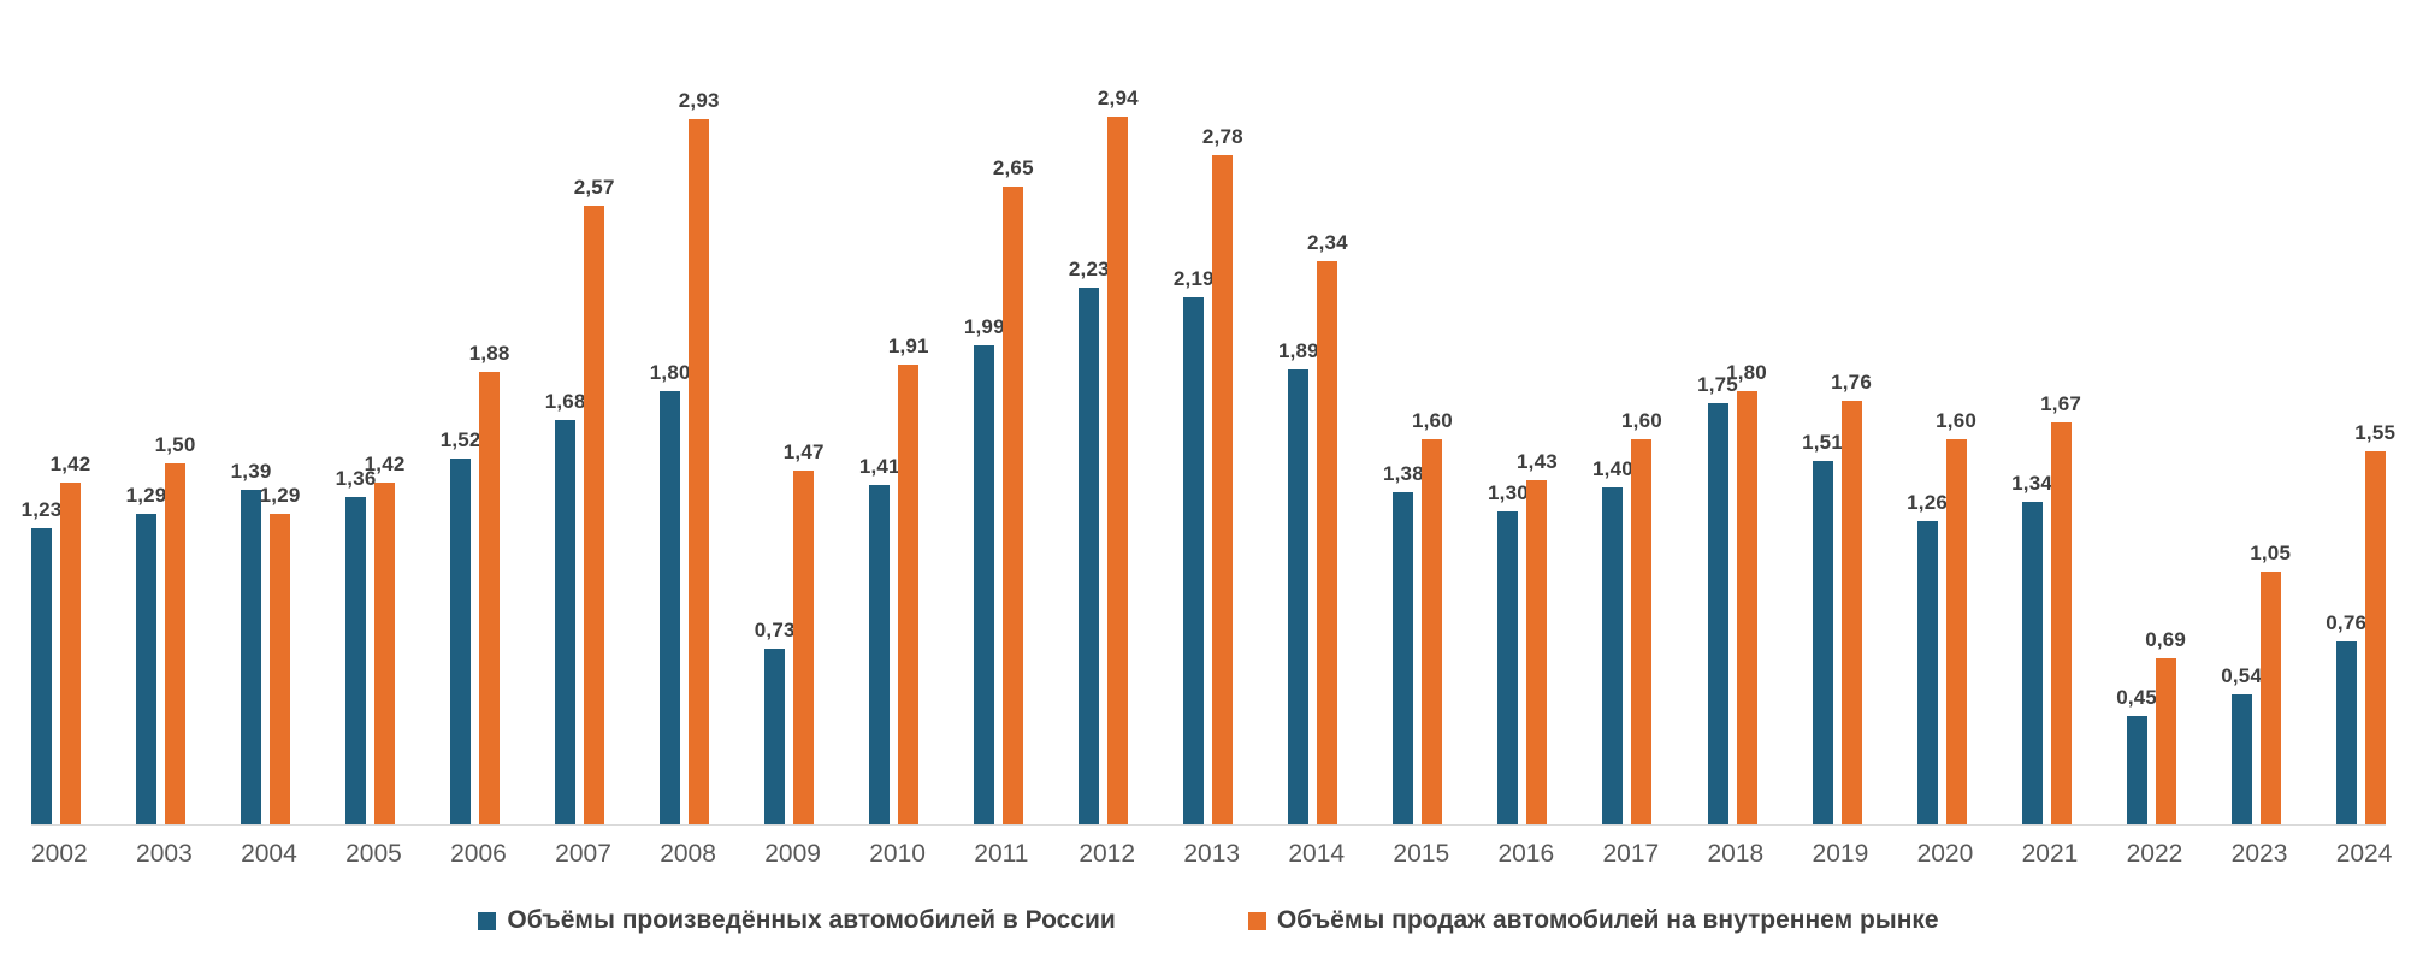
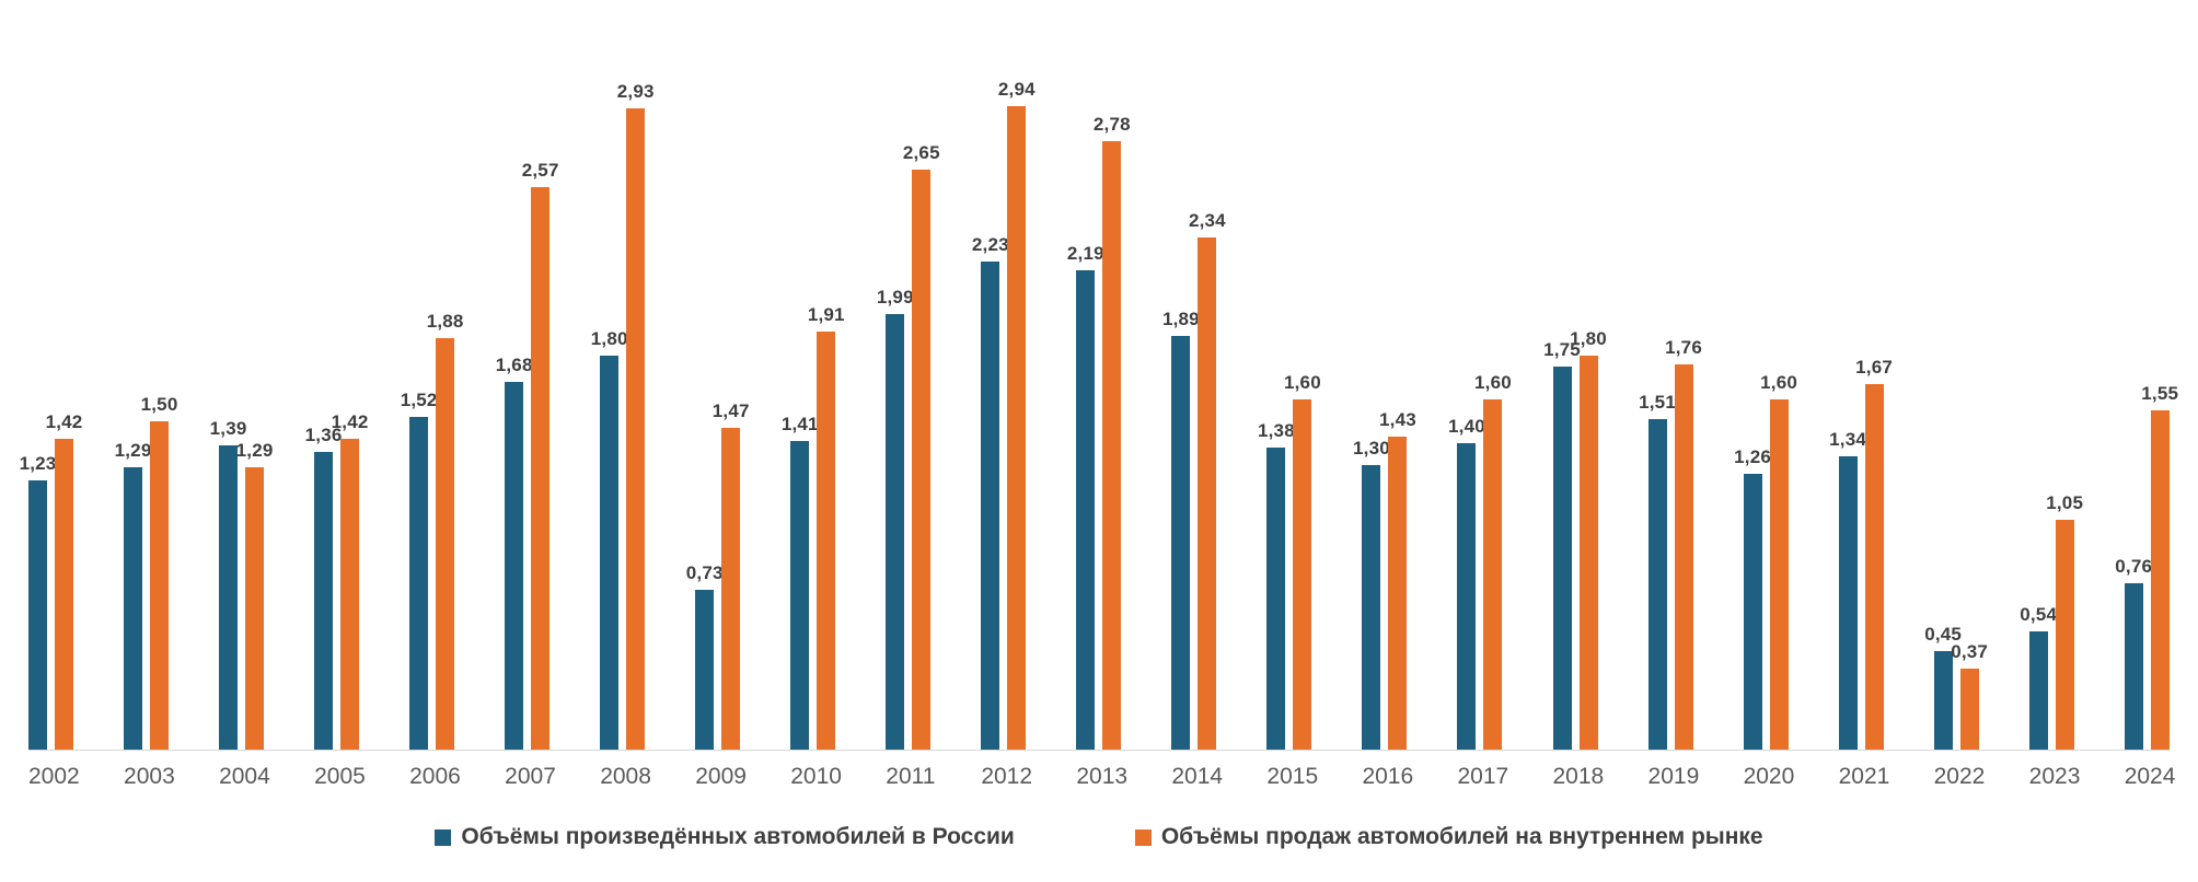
Объёмы продаж автомобилей на внутреннем рынке/2022: 0,69 -> 0,37
